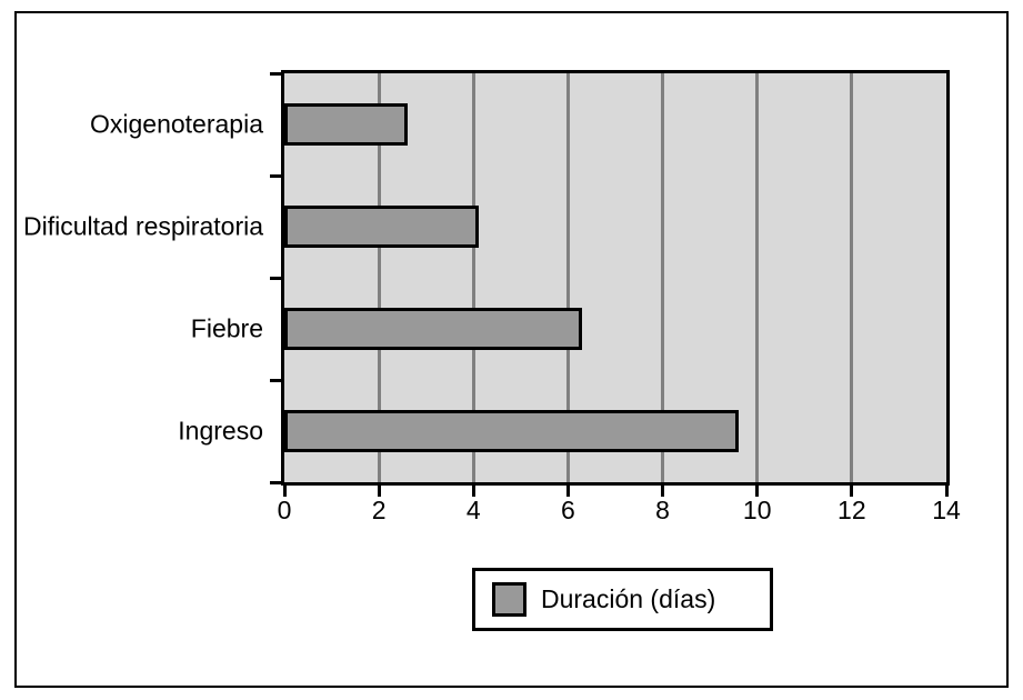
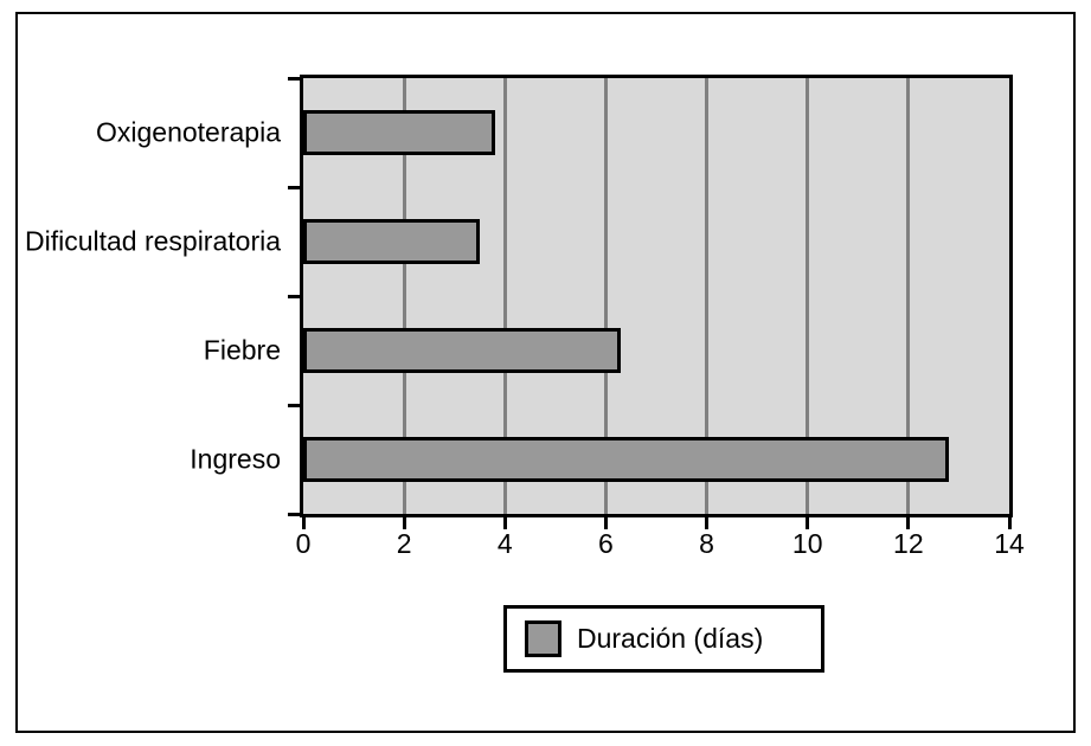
Oxigenoterapia: 2.6 -> 3.8
Dificultad respiratoria: 4.1 -> 3.5
Ingreso: 9.6 -> 12.8
